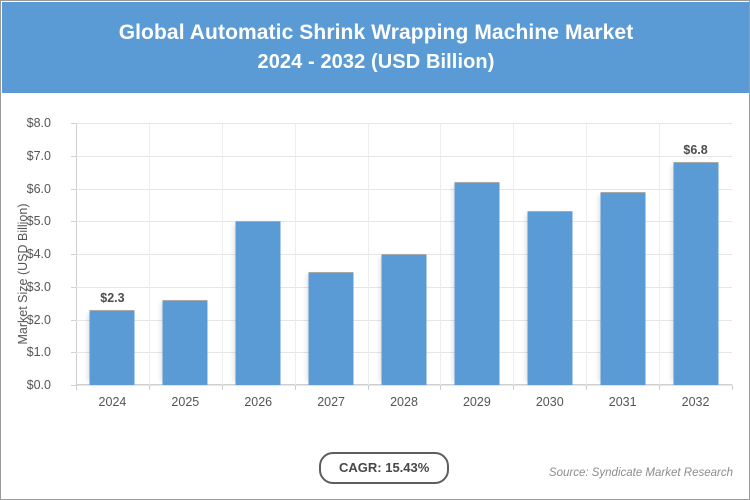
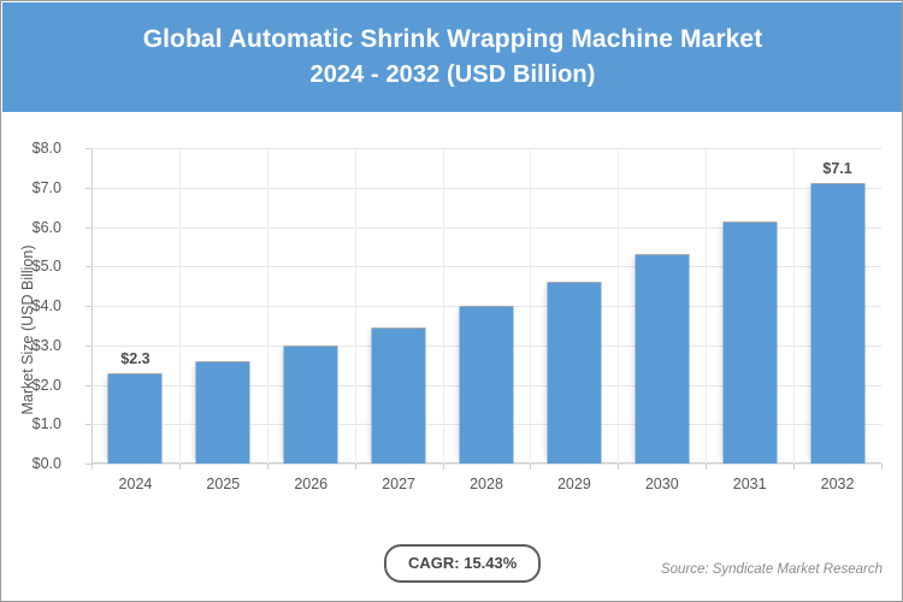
2026: $5.0 -> $3.0
2029: $6.2 -> $4.6
2031: $5.9 -> $6.2
2032: $6.8 -> $7.1
